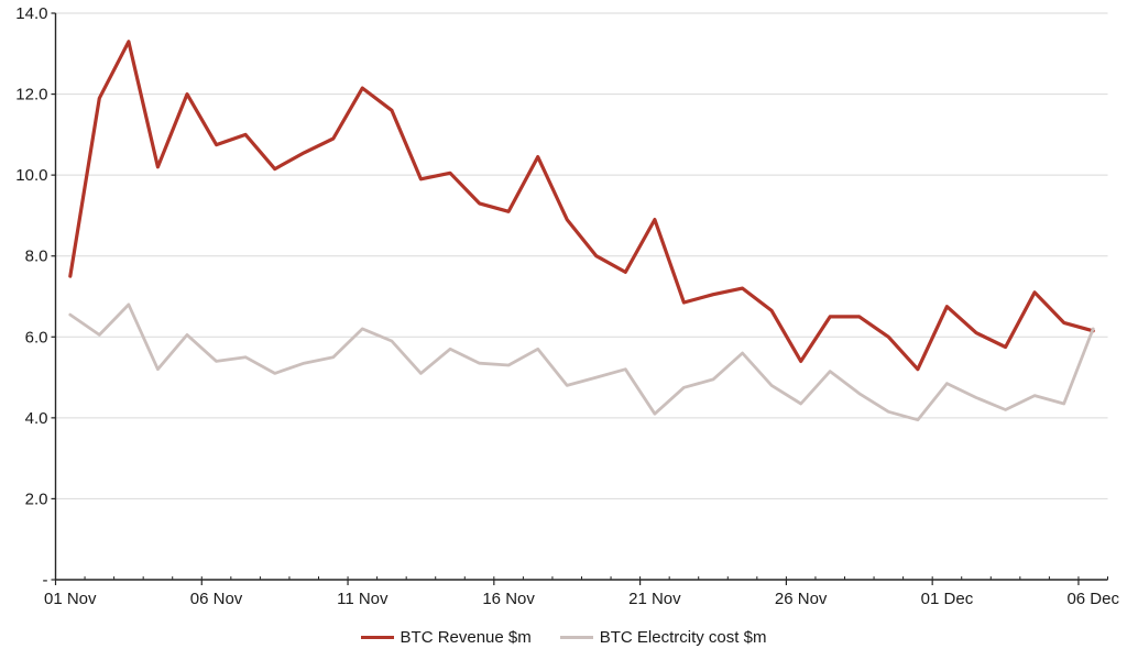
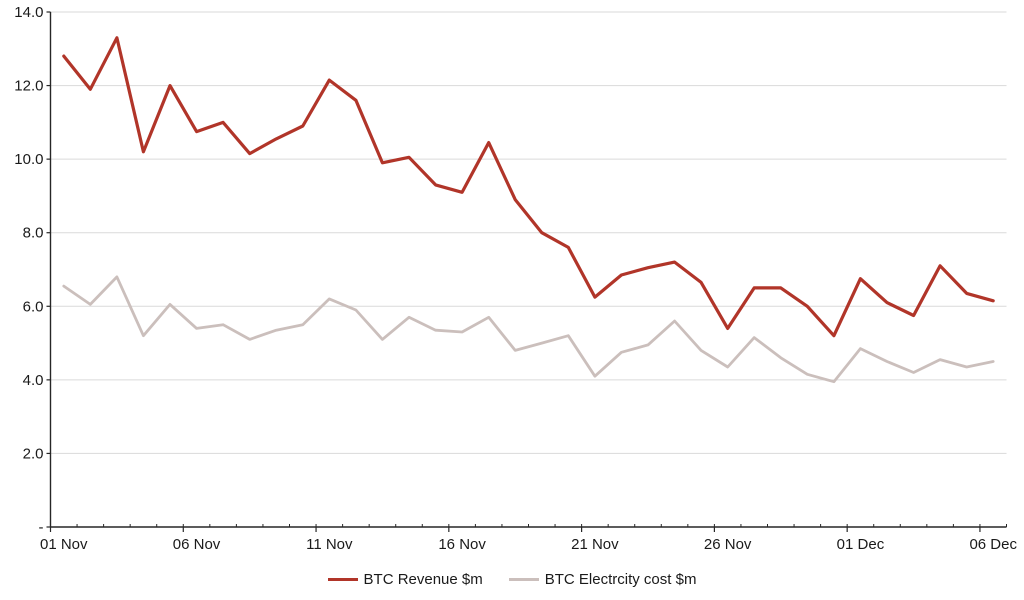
BTC Revenue $m/01 Nov: 7.5 -> 12.8
BTC Revenue $m/21 Nov: 8.9 -> 6.2
BTC Electrcity cost $m/06 Dec: 6.2 -> 4.5
